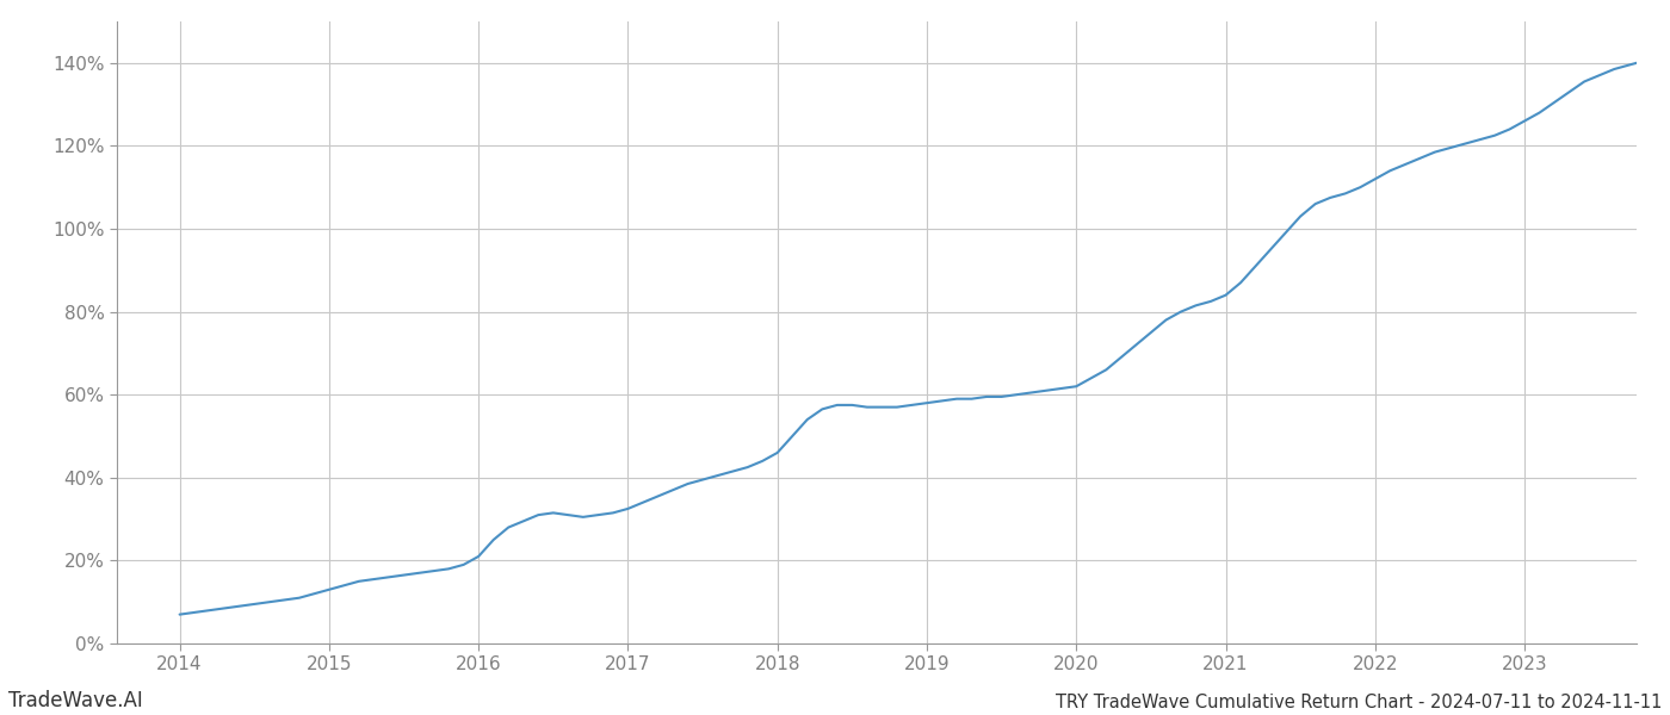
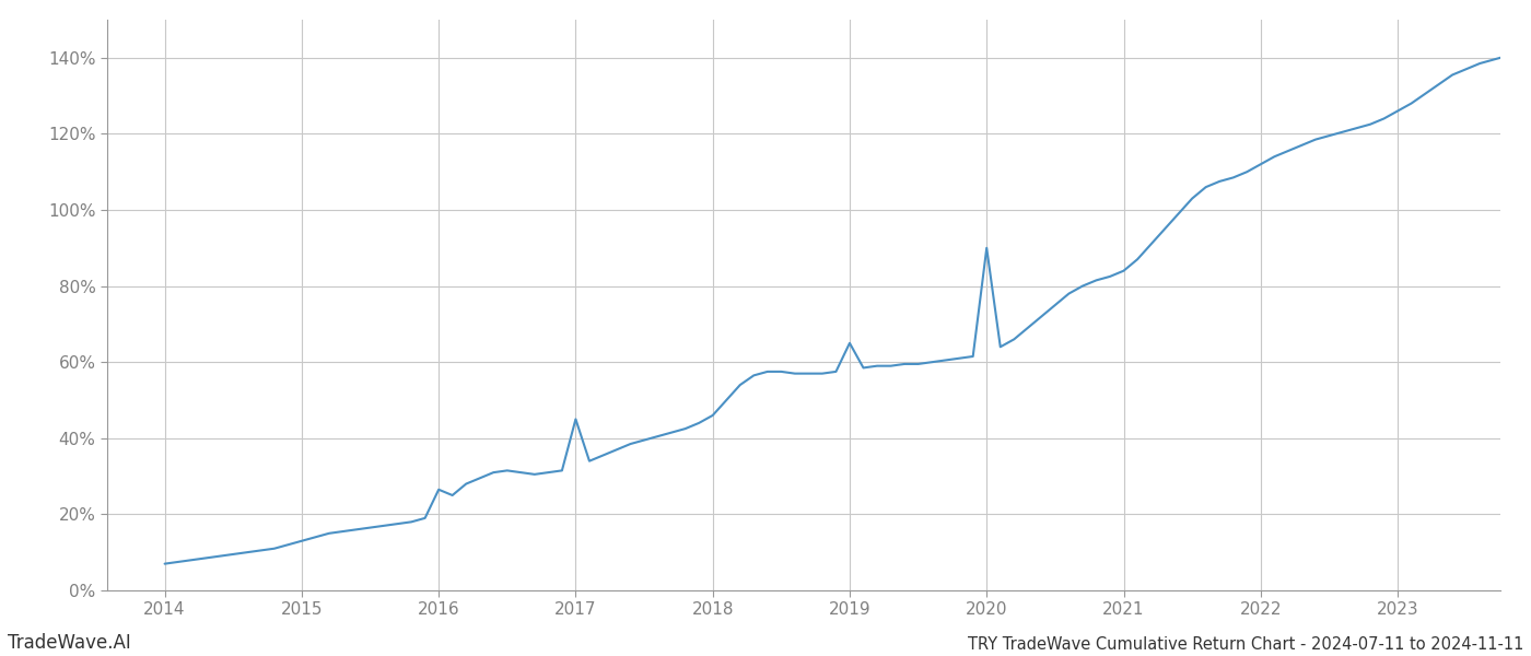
2016: 21.0% -> 26.5%
2017: 32.5% -> 45.0%
2019: 58.0% -> 65.0%
2020: 62.0% -> 90.0%
